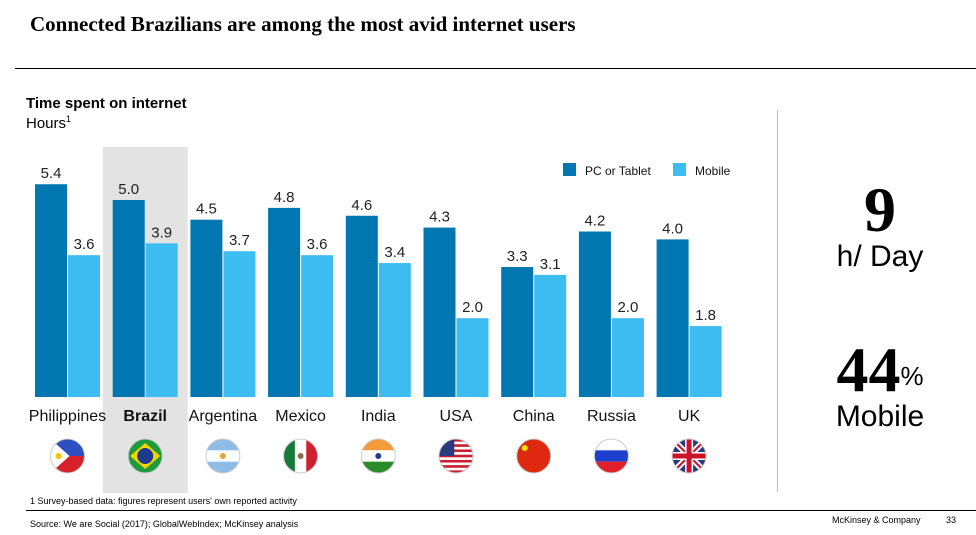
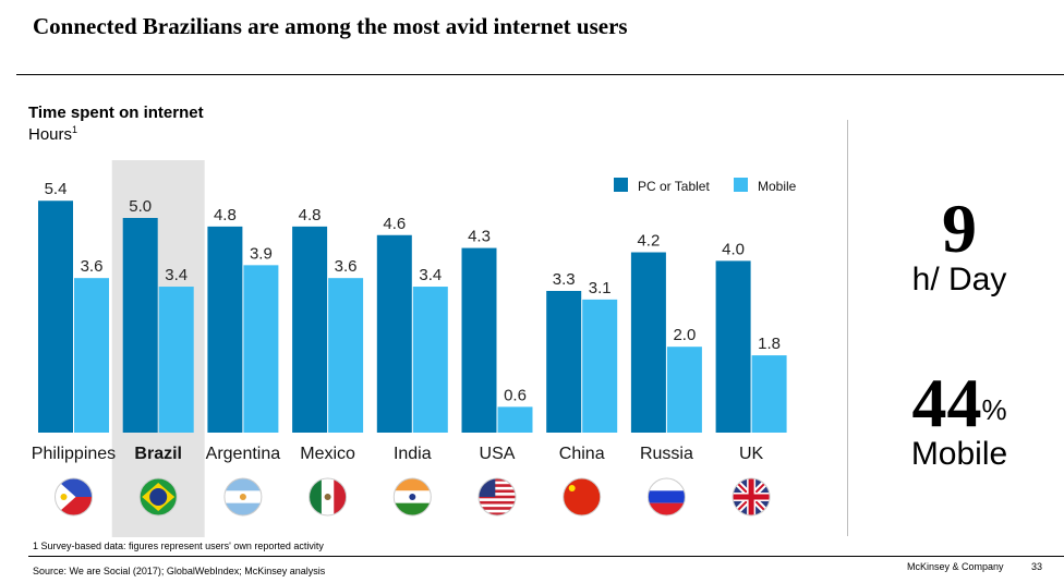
Mobile/Brazil: 3.9 -> 3.4
PC or Tablet/Argentina: 4.5 -> 4.8
Mobile/Argentina: 3.7 -> 3.9
Mobile/USA: 2.0 -> 0.6
